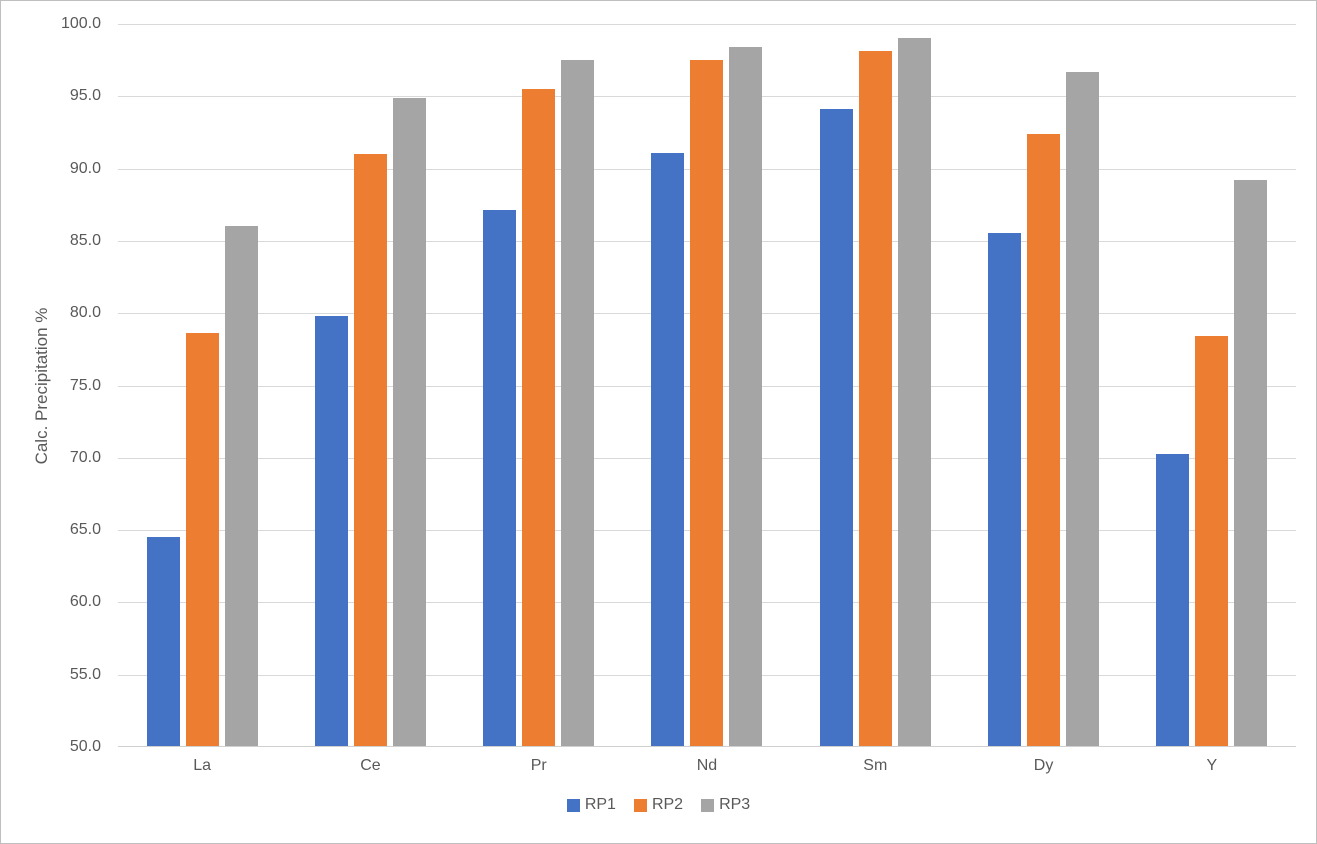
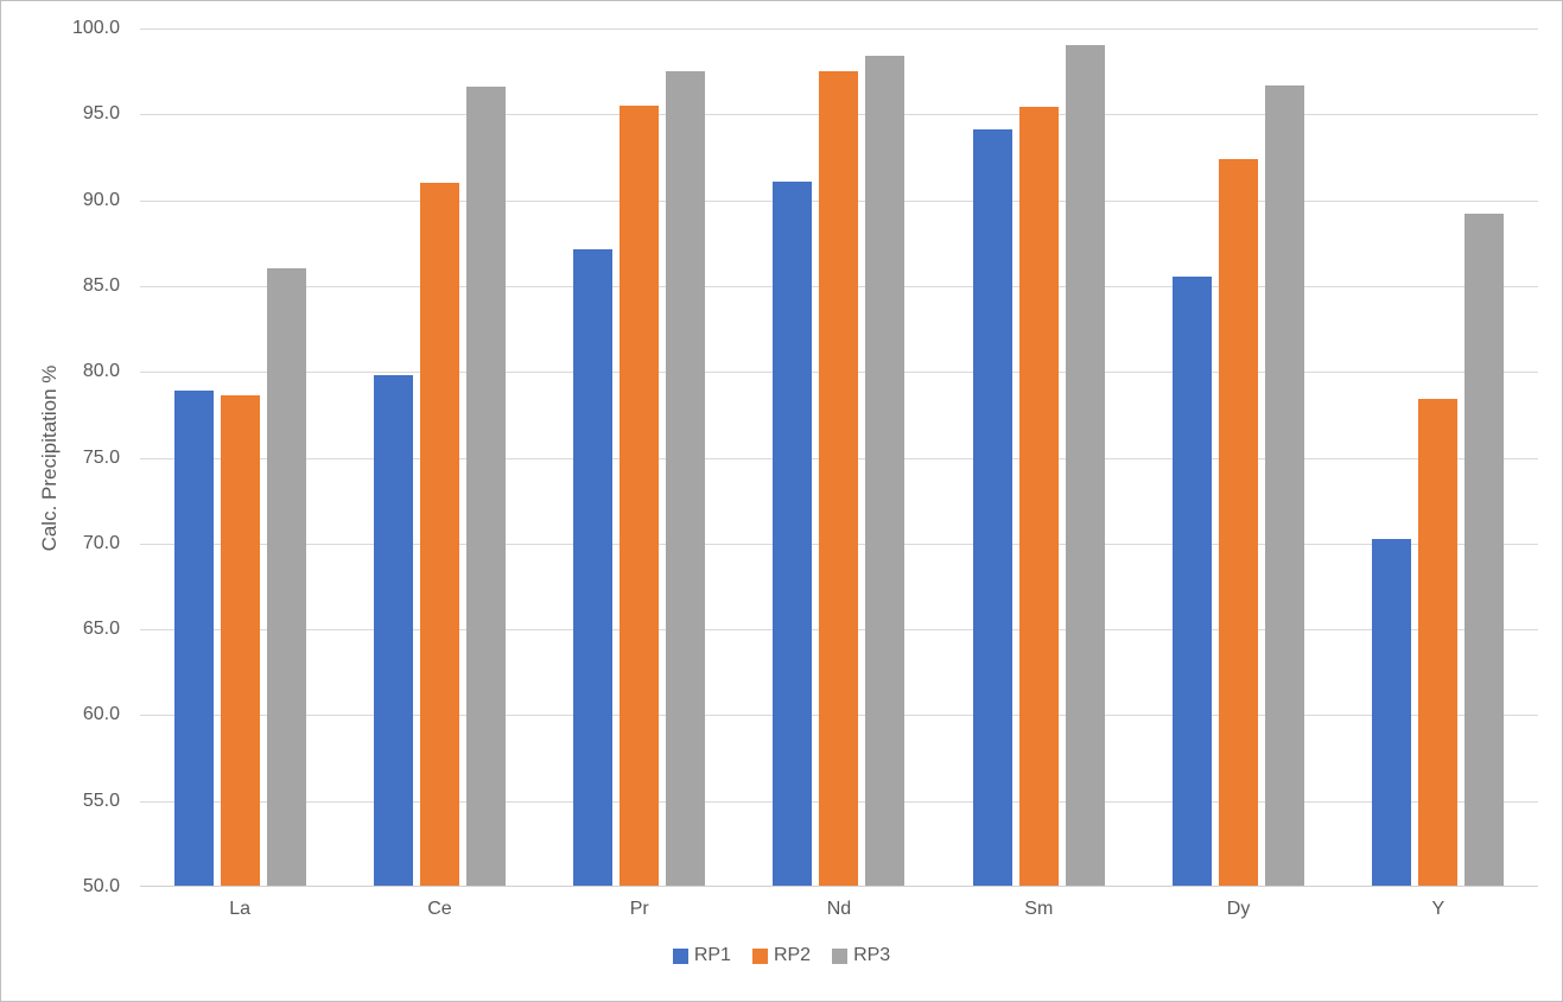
RP1/La: 64.5 -> 78.9
RP3/Ce: 94.9 -> 96.6
RP2/Sm: 98.1 -> 95.4
